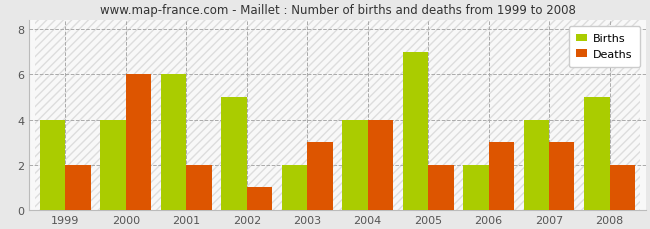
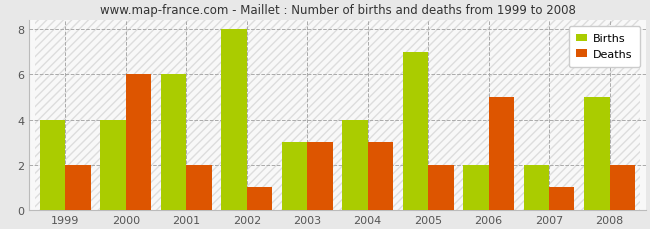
Births/2002: 5 -> 8
Births/2003: 2 -> 3
Deaths/2004: 4 -> 3
Deaths/2006: 3 -> 5
Births/2007: 4 -> 2
Deaths/2007: 3 -> 1
